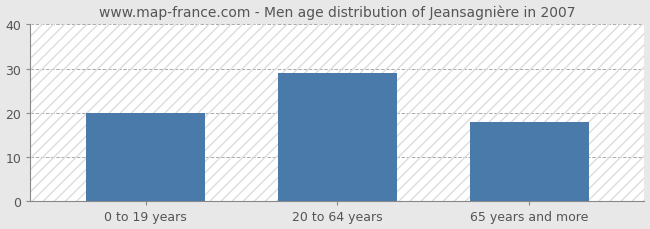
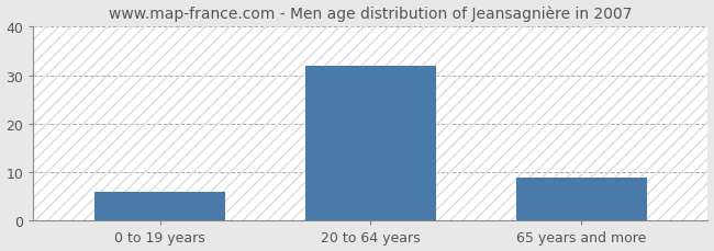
0 to 19 years: 20 -> 6
20 to 64 years: 29 -> 32
65 years and more: 18 -> 9
